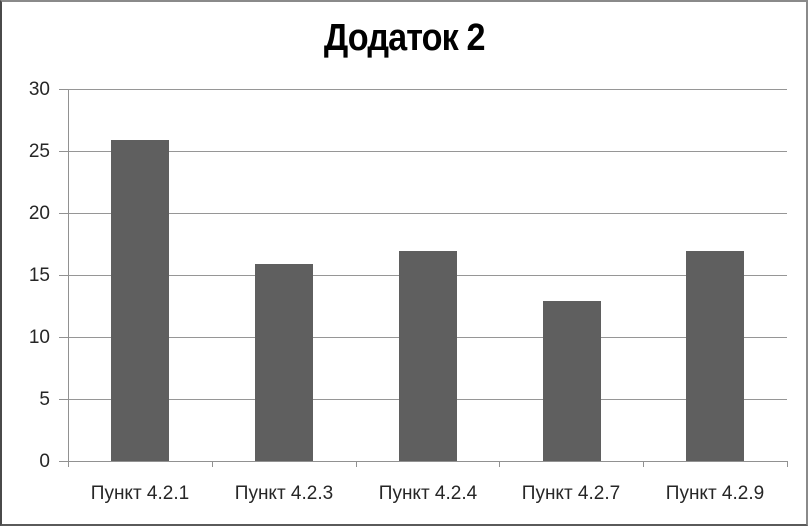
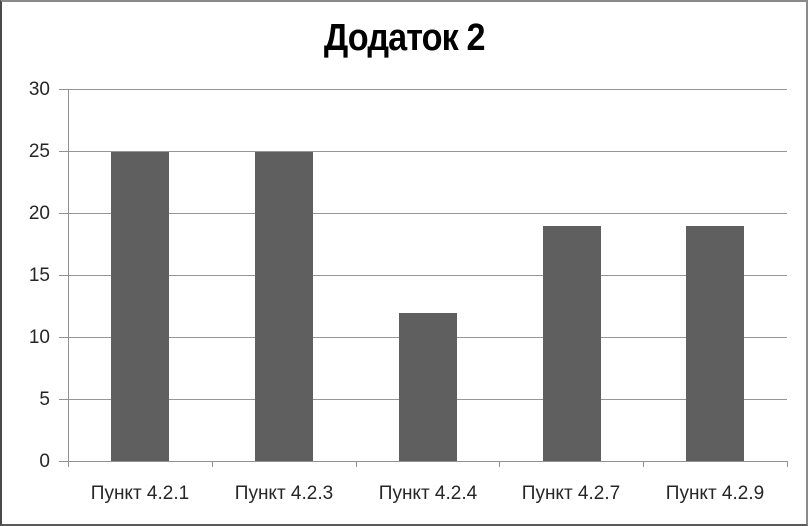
Пункт 4.2.1: 26 -> 25
Пункт 4.2.3: 16 -> 25
Пункт 4.2.4: 17 -> 12
Пункт 4.2.7: 13 -> 19
Пункт 4.2.9: 17 -> 19
